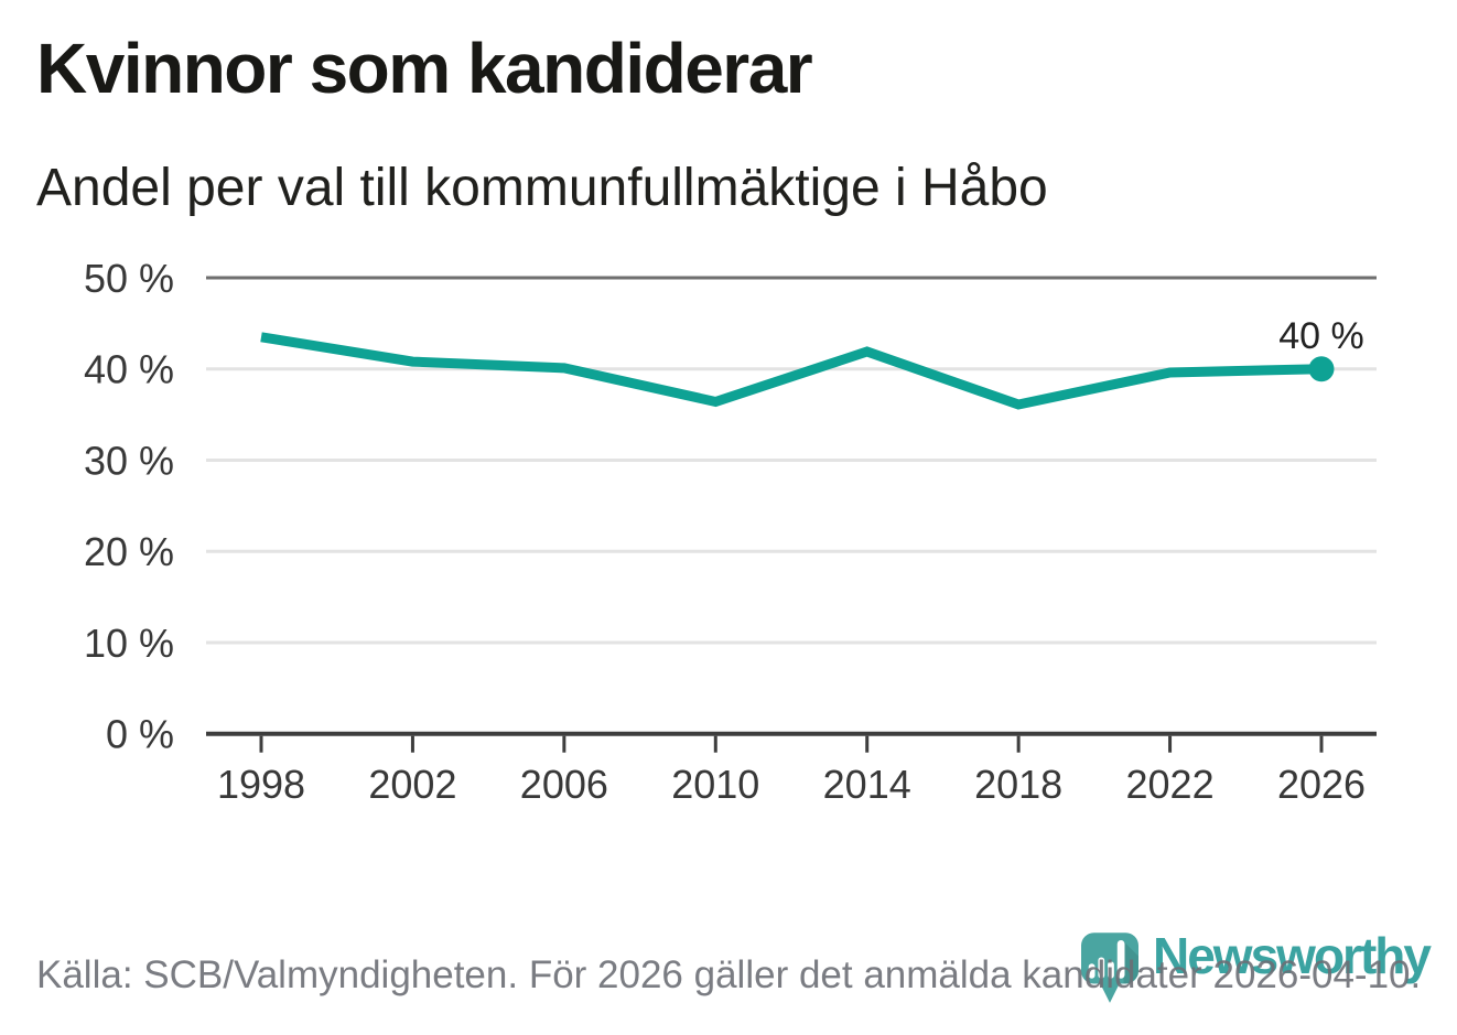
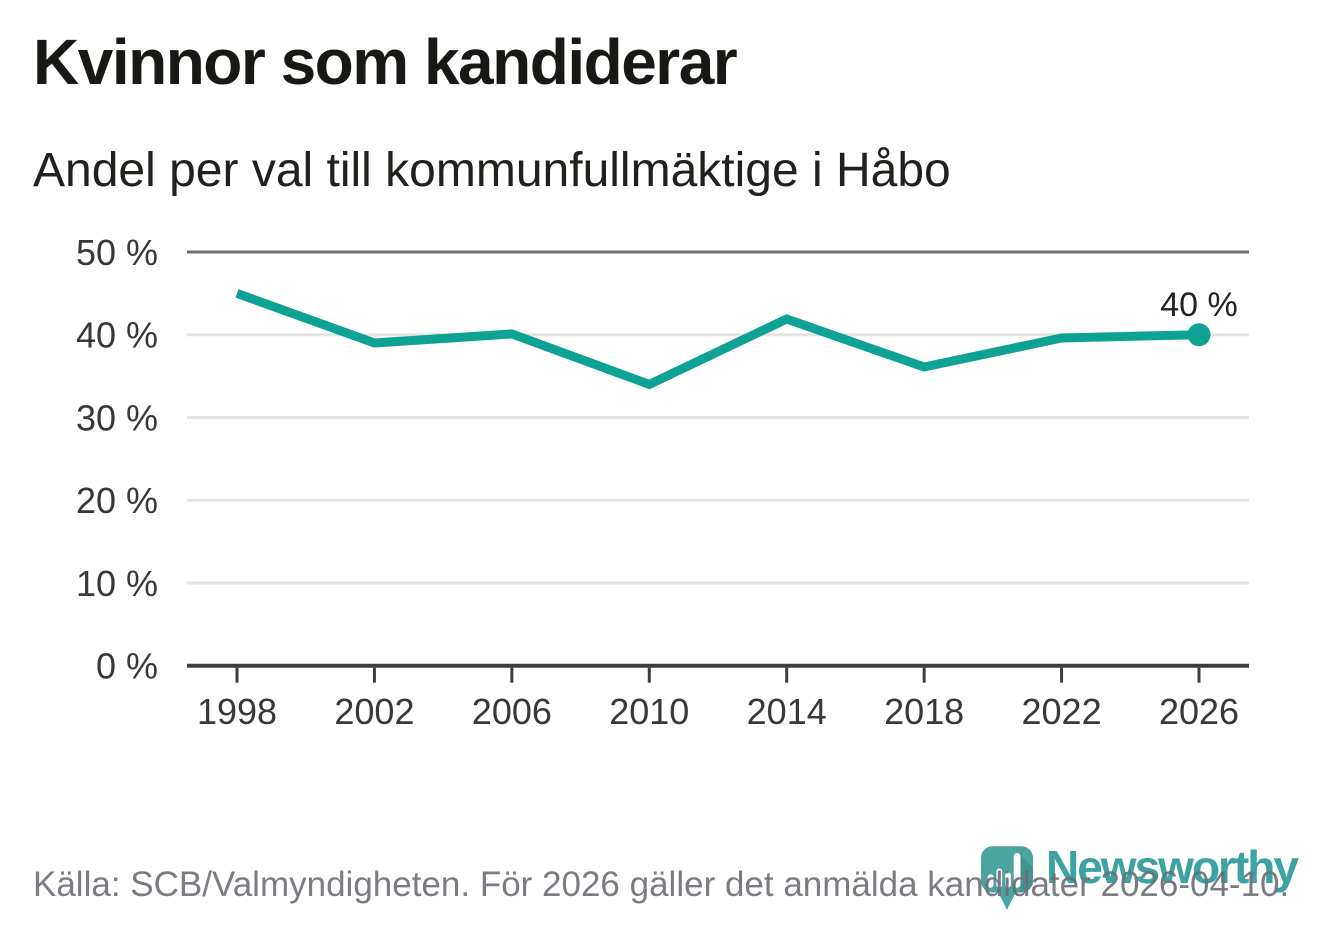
1998: 44% -> 45%
2002: 41% -> 39%
2010: 36% -> 34%
